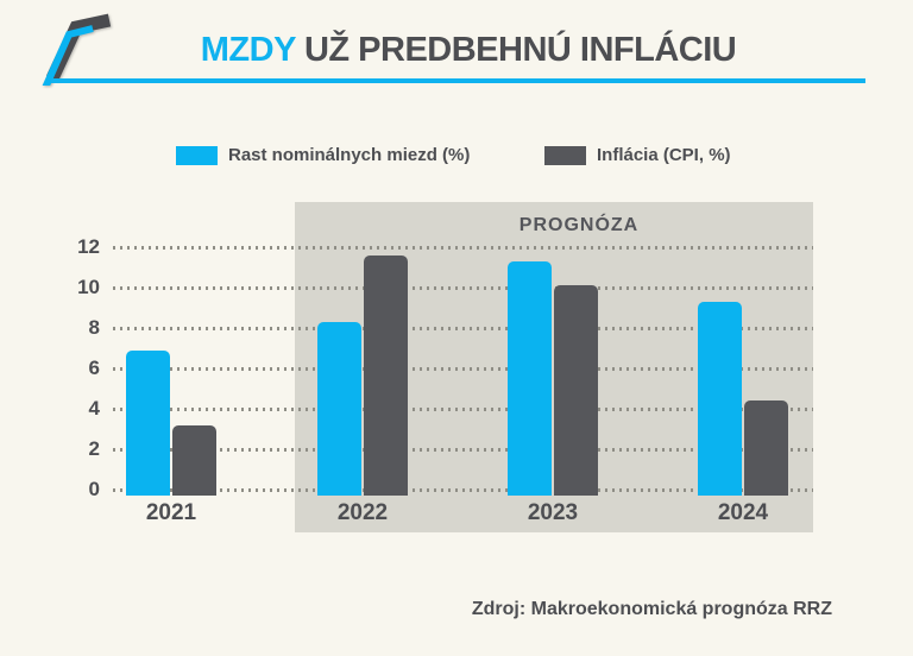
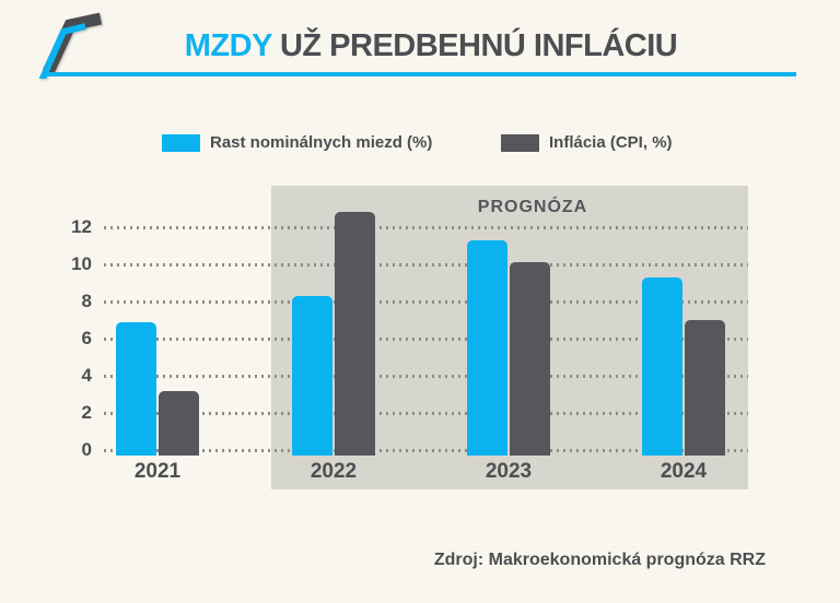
Inflácia (CPI, %)/2022: 11.6 -> 12.8
Inflácia (CPI, %)/2024: 4.4 -> 7.0
